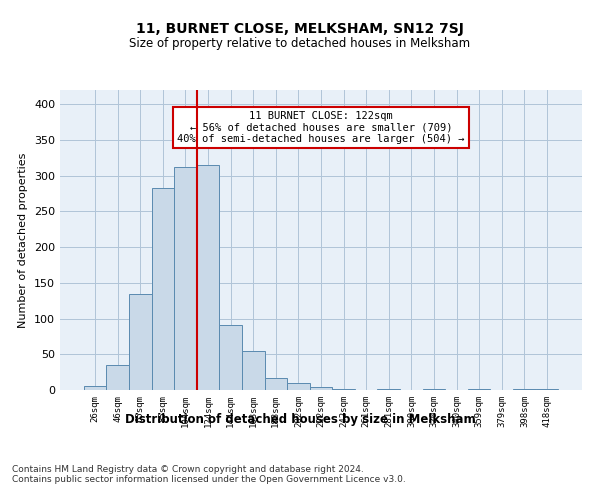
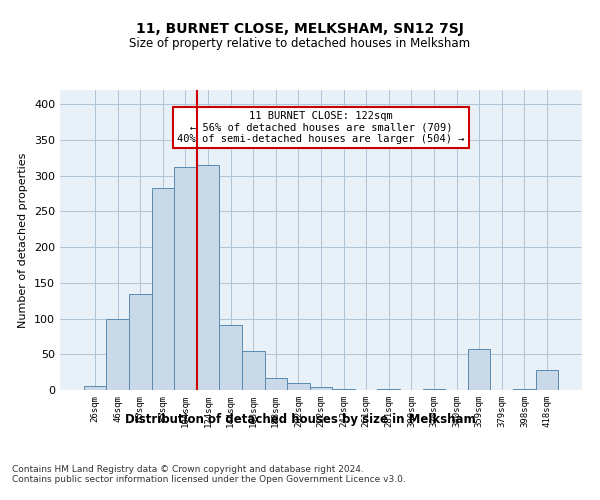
46sqm: 35 -> 100
359sqm: 2 -> 58
418sqm: 2 -> 28
